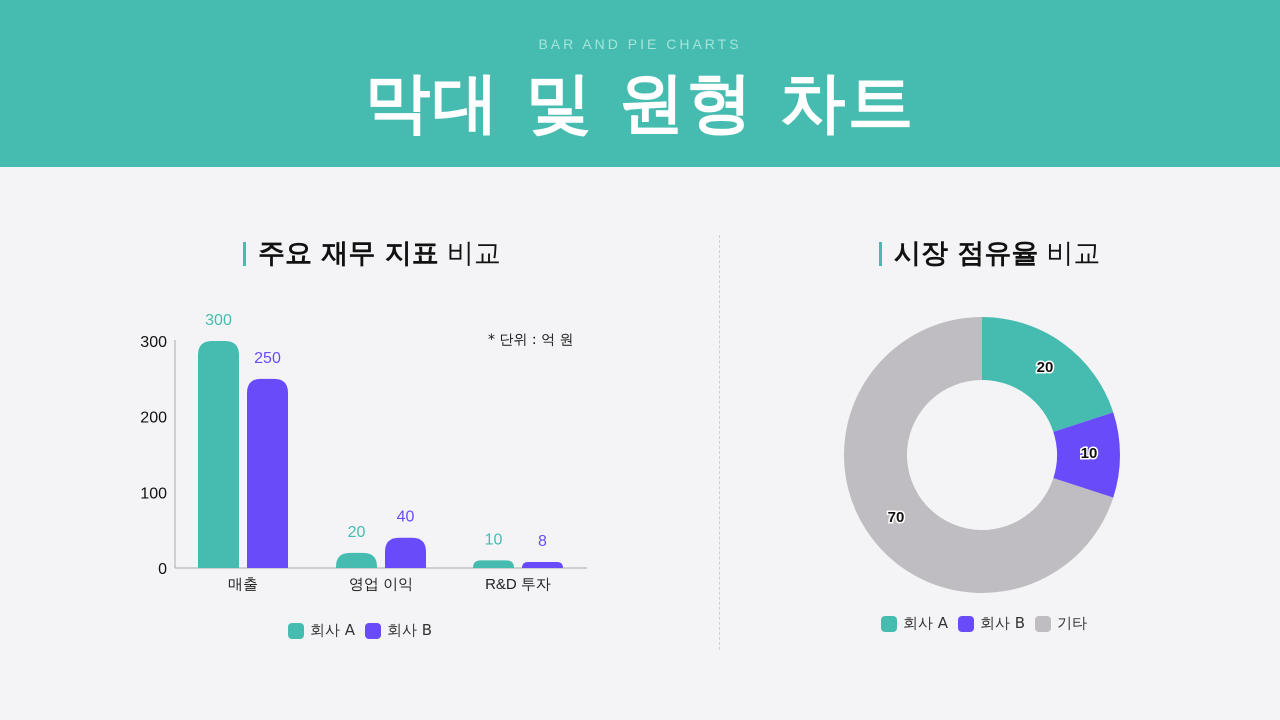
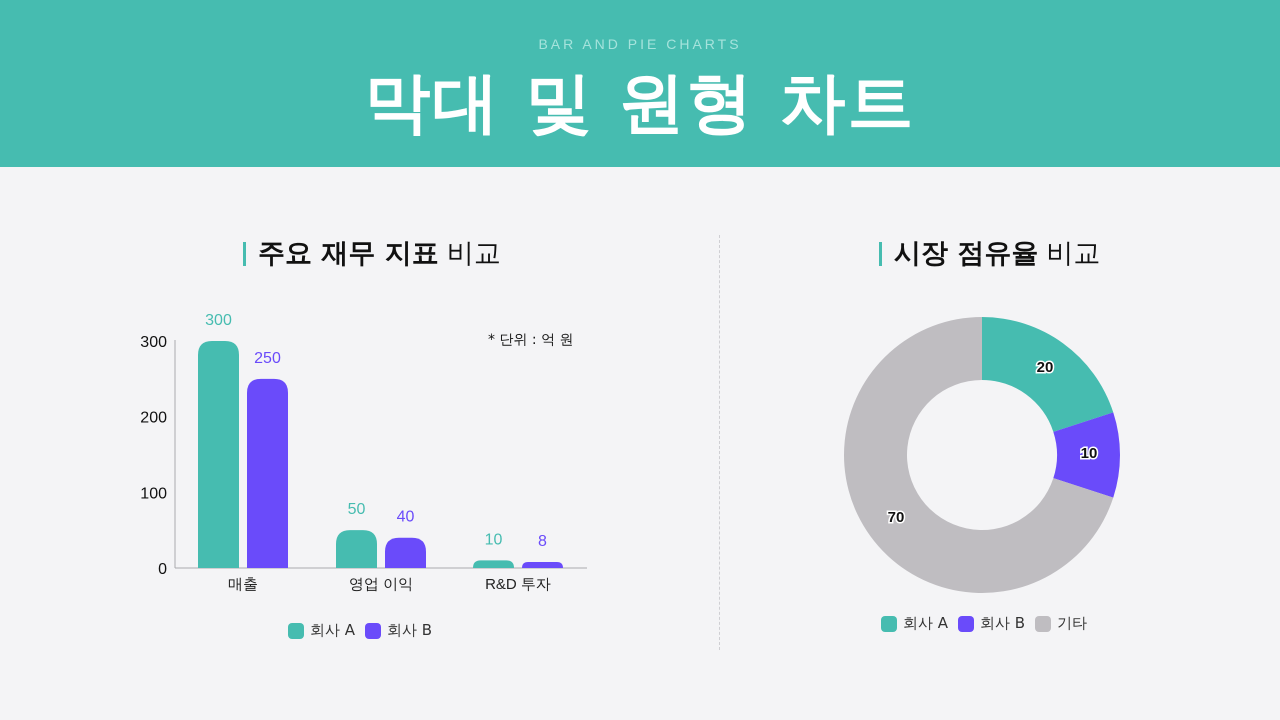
주요 재무 지표 비교/회사 A/영업 이익: 20 -> 50
